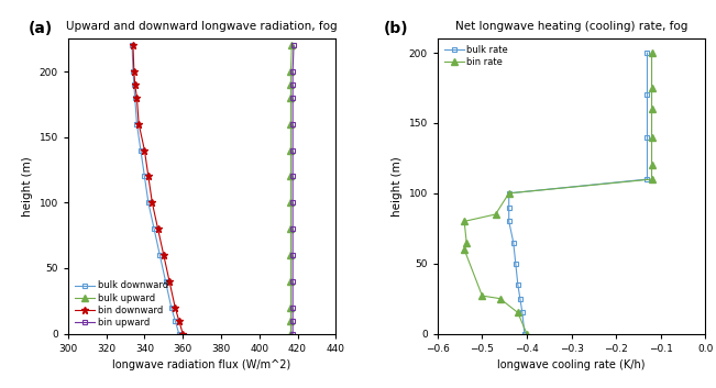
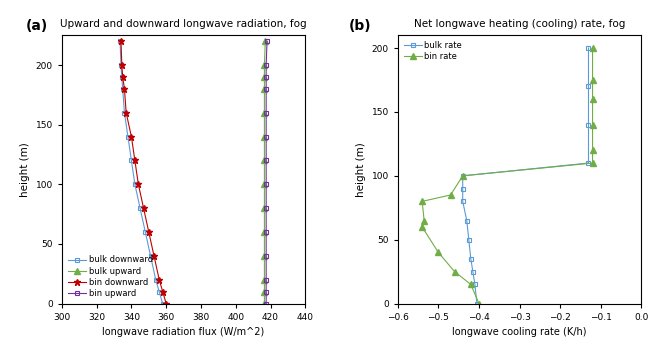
Net longwave heating (cooling) rate, fog/bin rate/−0.5: 27 -> 40
